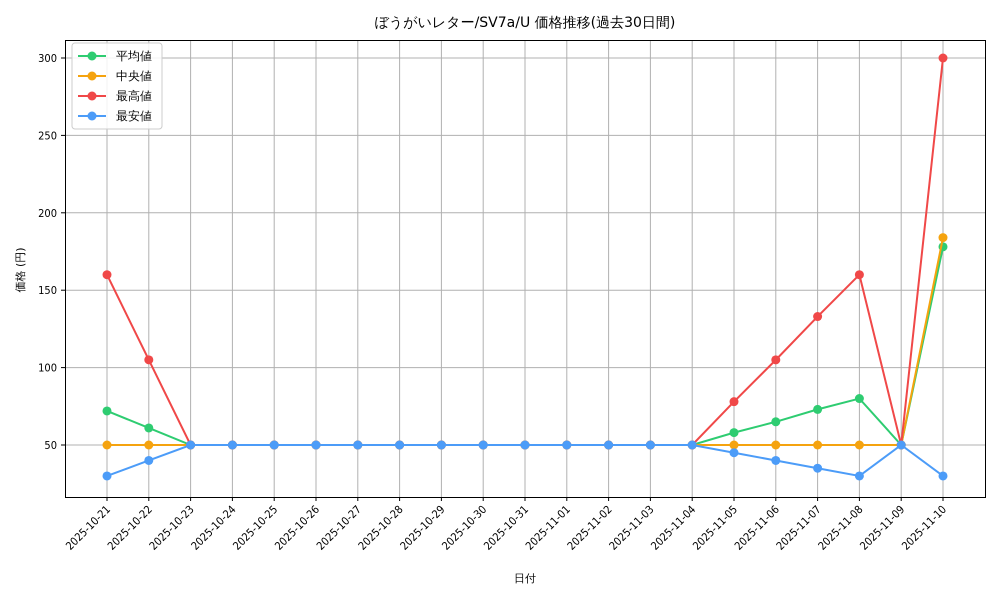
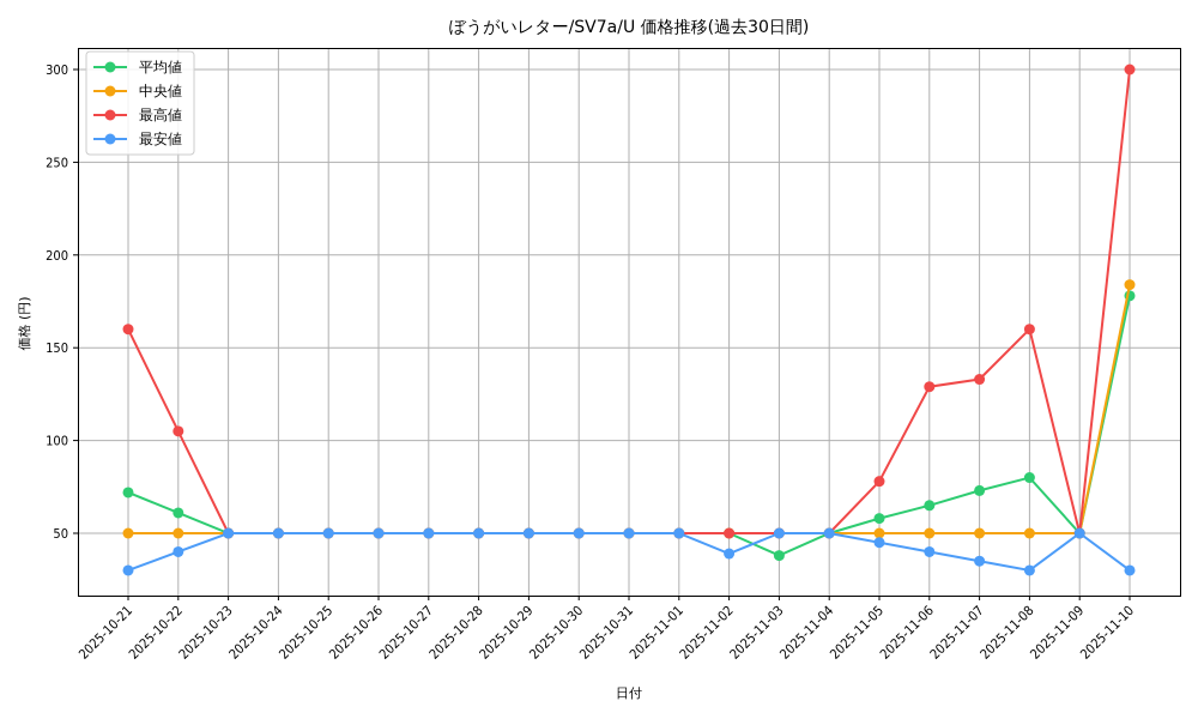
最安値/2025-11-02: 50 -> 39
平均値/2025-11-03: 50 -> 38
最高値/2025-11-06: 105 -> 129
